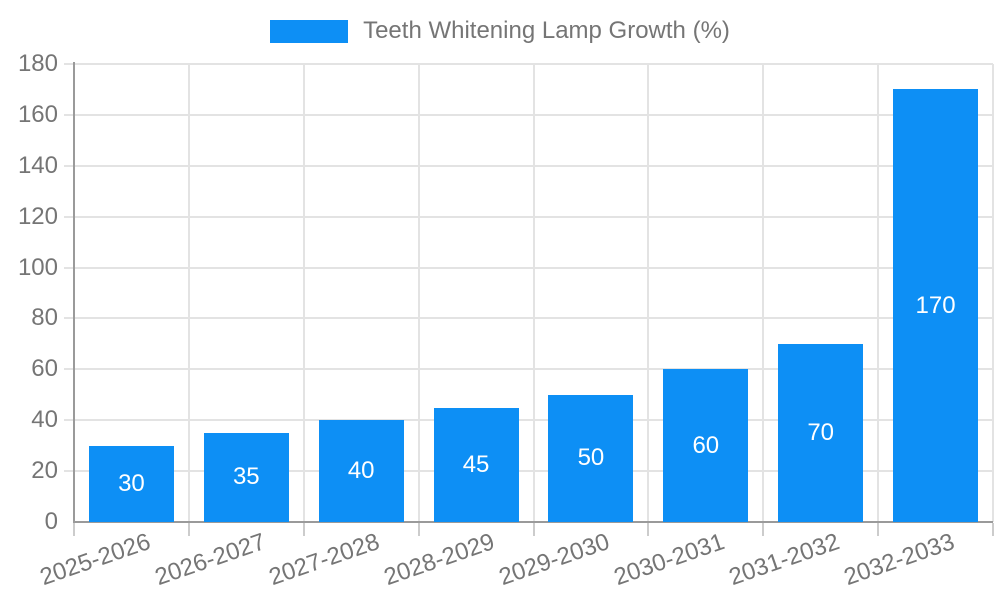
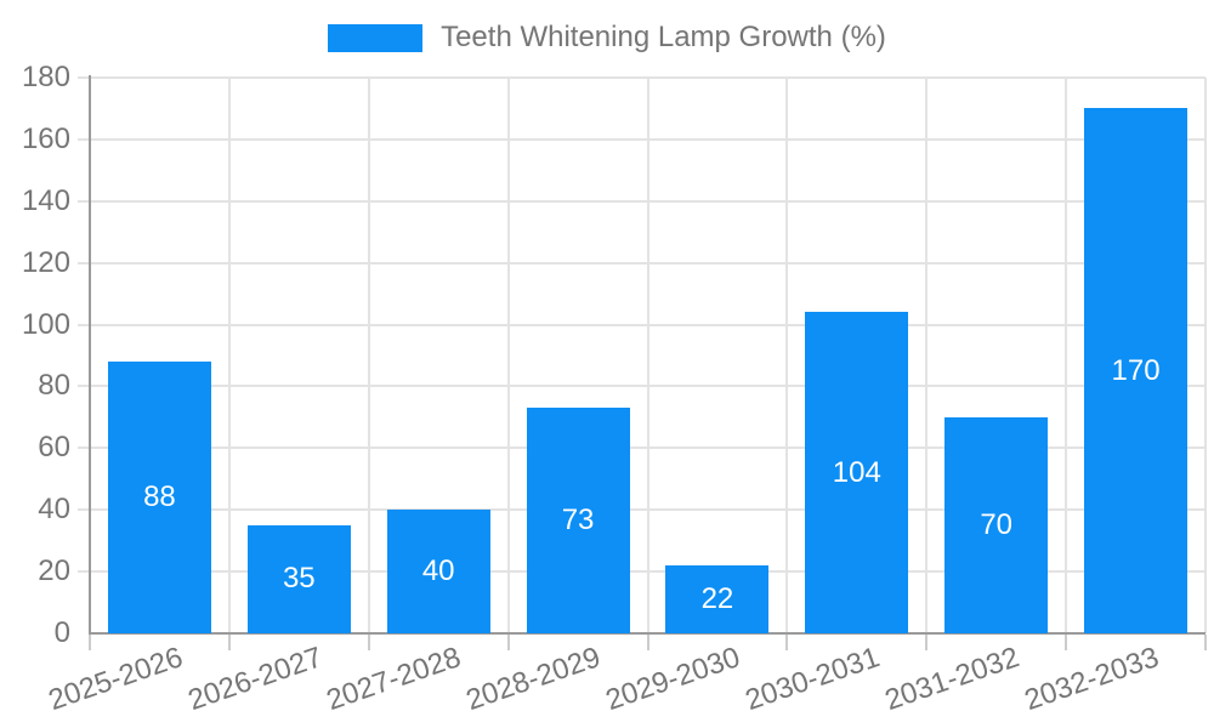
2025-2026: 30 -> 88
2028-2029: 45 -> 73
2029-2030: 50 -> 22
2030-2031: 60 -> 104
